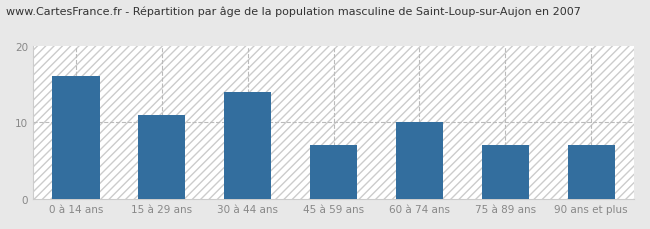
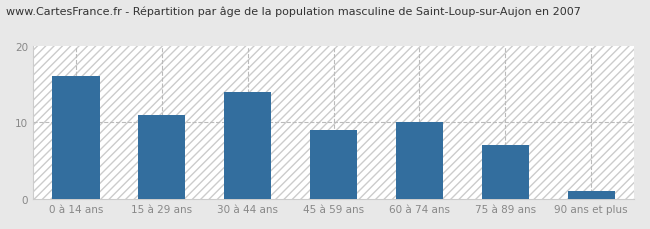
45 à 59 ans: 7 -> 9
90 ans et plus: 7 -> 1
